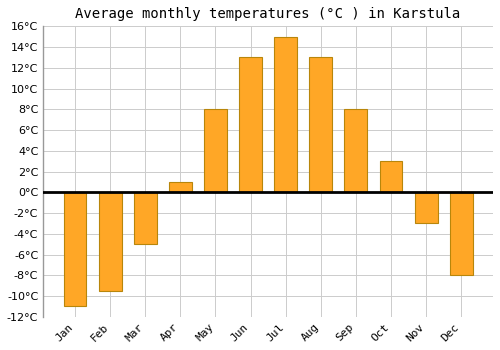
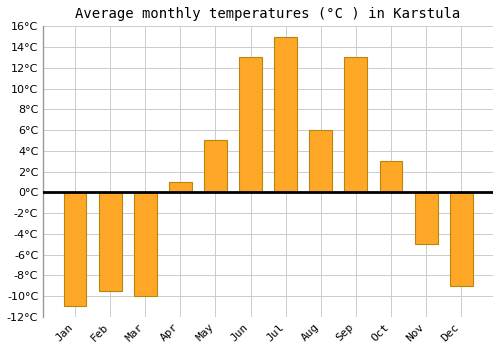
Mar: -5.0°C -> -10.0°C
May: 8.0°C -> 5.0°C
Aug: 13.0°C -> 6.0°C
Sep: 8.0°C -> 13.0°C
Nov: -3.0°C -> -5.0°C
Dec: -8.0°C -> -9.0°C
